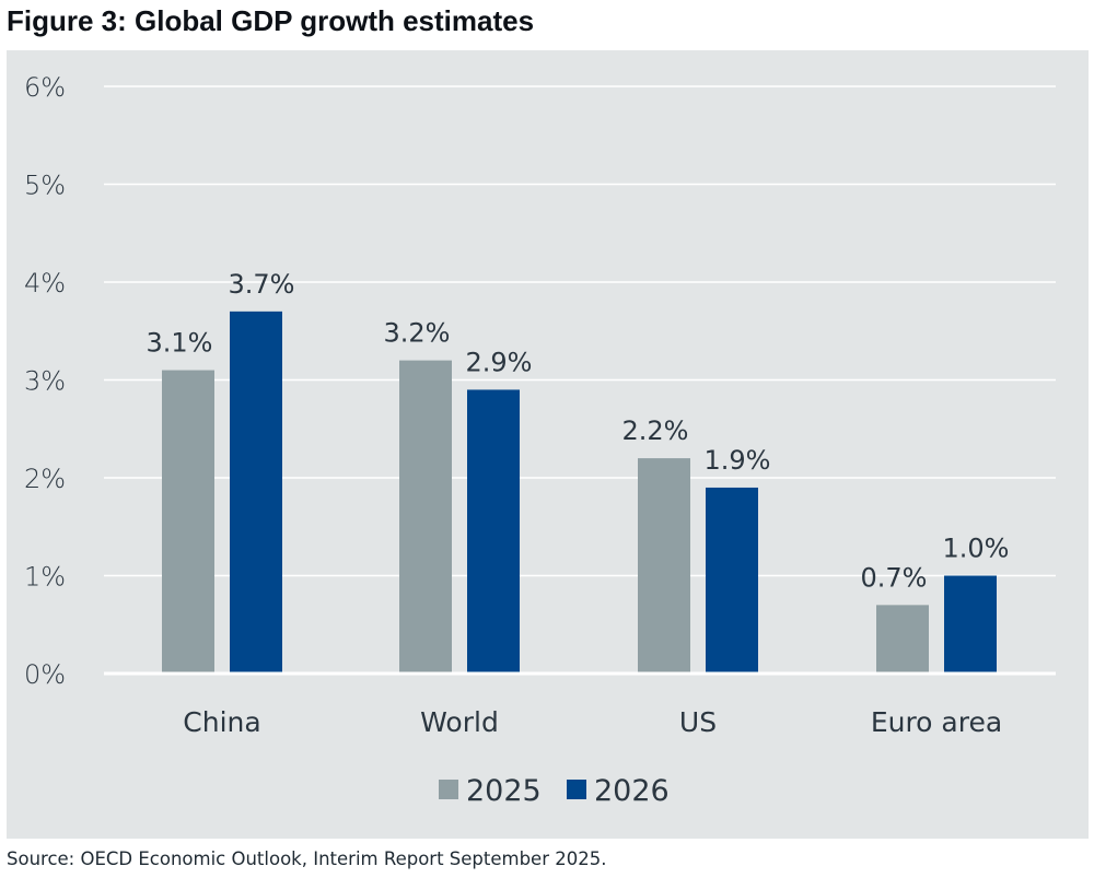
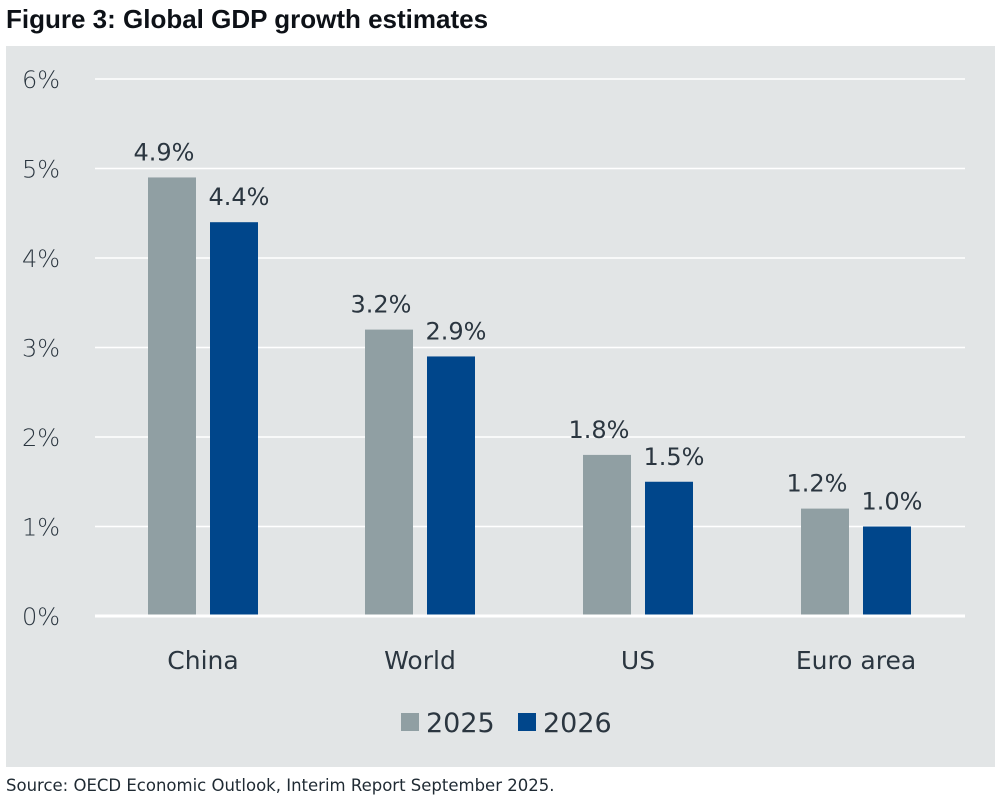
2025/China: 3.1% -> 4.9%
2026/China: 3.7% -> 4.4%
2025/US: 2.2% -> 1.8%
2026/US: 1.9% -> 1.5%
2025/Euro area: 0.7% -> 1.2%
